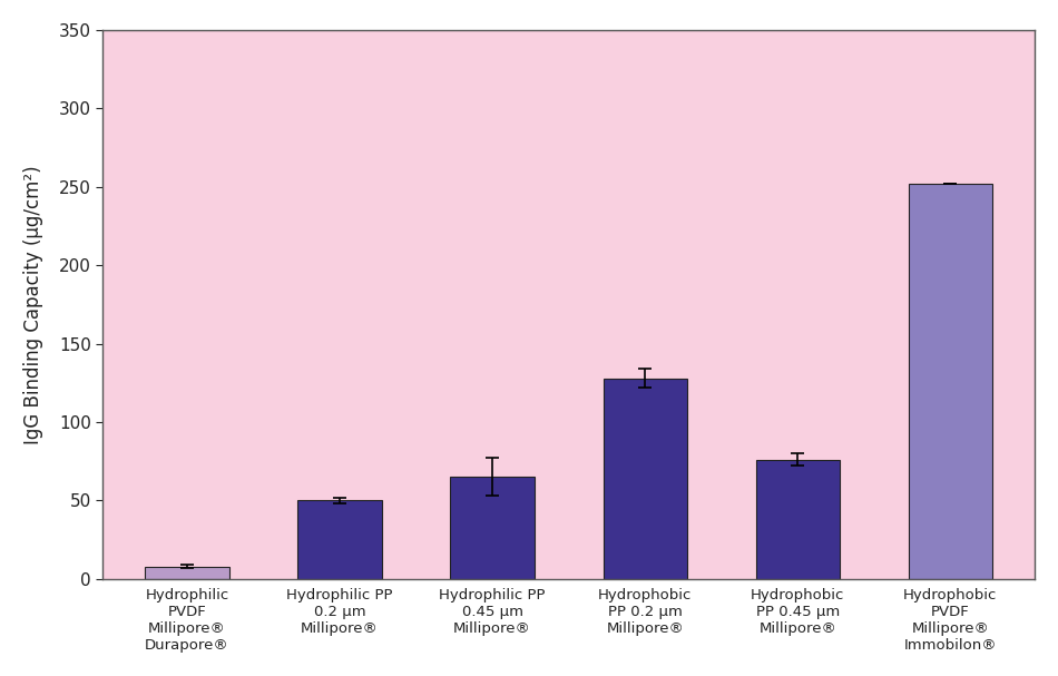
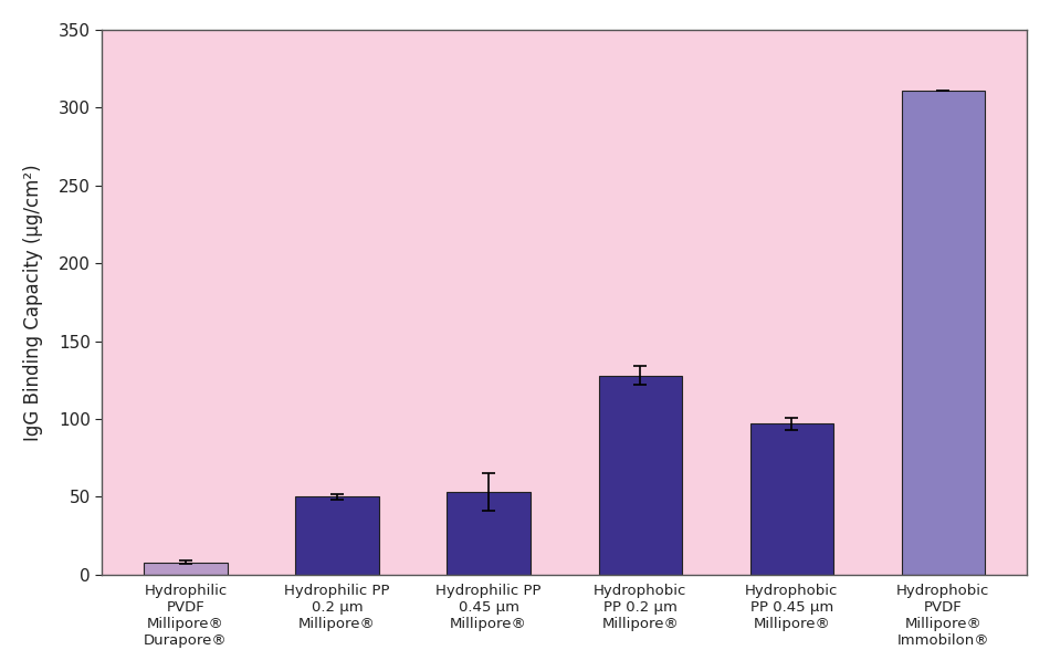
Hydrophilic PP 0.45 μm Millipore®: 65 -> 53
Hydrophobic PP 0.45 μm Millipore®: 76 -> 97
Hydrophobic PVDF Millipore® Immobilon®: 252 -> 311
